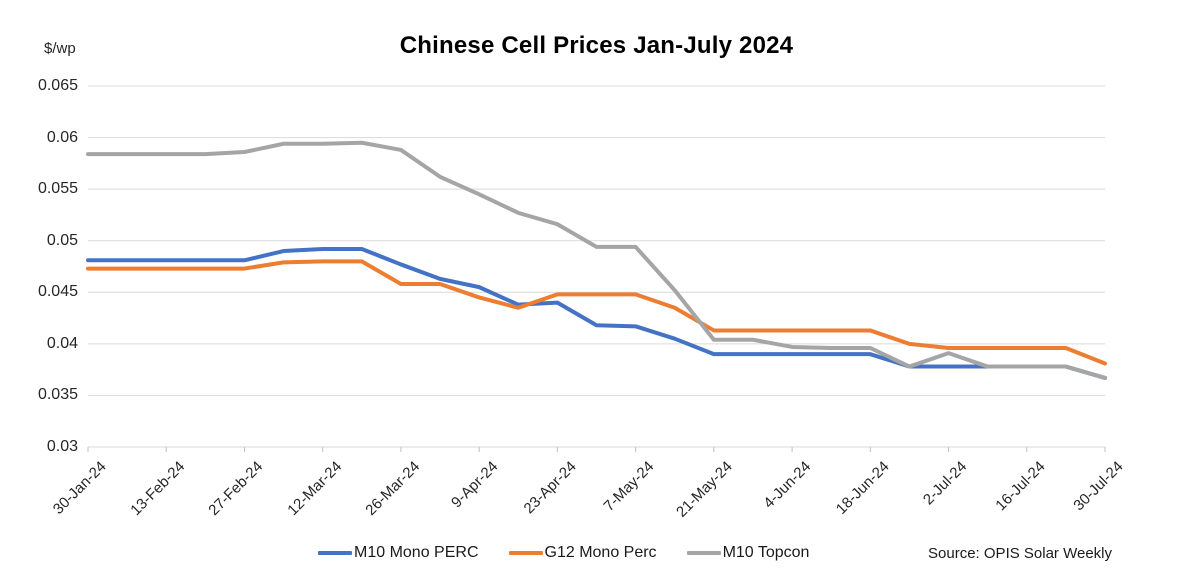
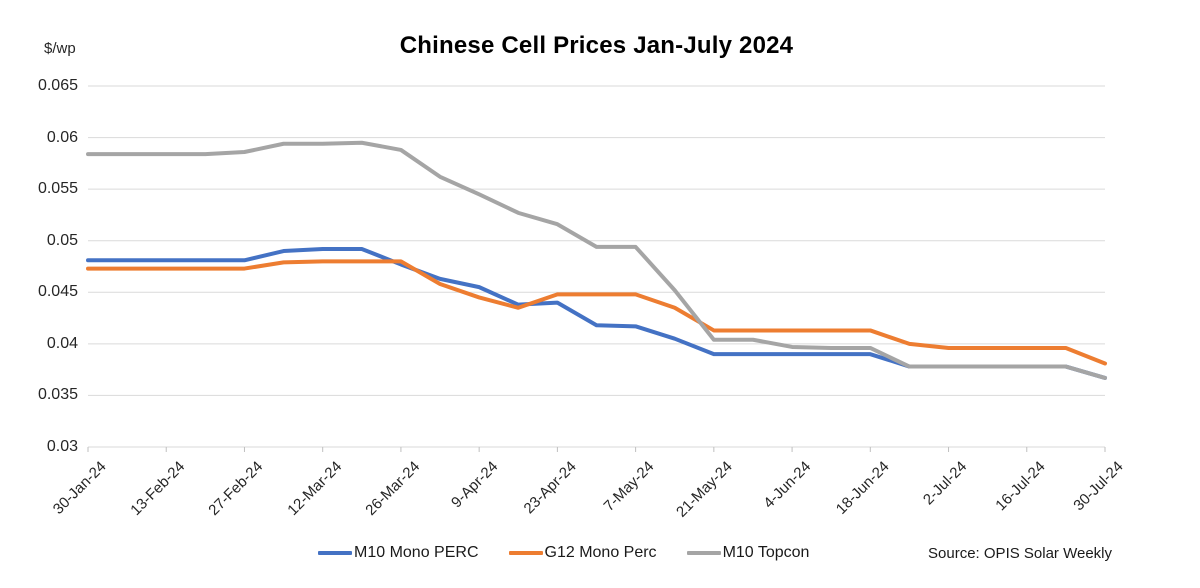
G12 Mono Perc/26-Mar-24: 0.0458 -> 0.0480
M10 Topcon/2-Jul-24: 0.0391 -> 0.0378
